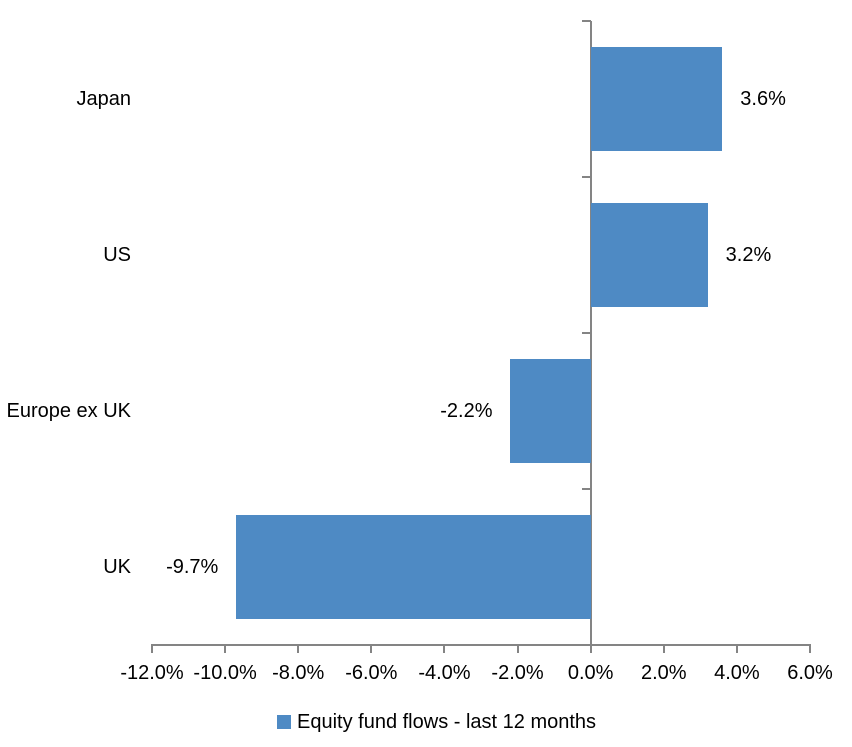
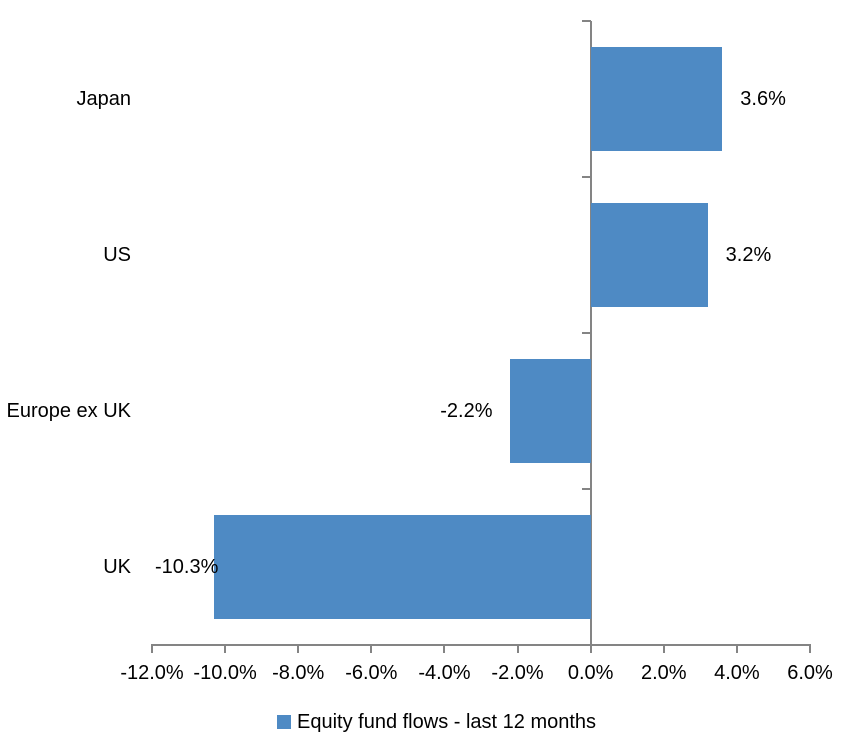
UK: -9.7% -> -10.3%
